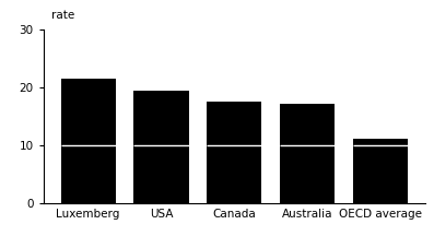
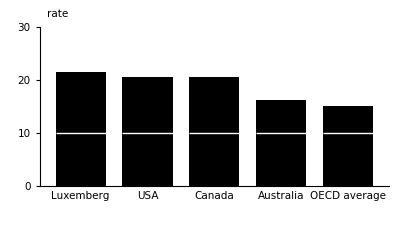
USA: 19.5 -> 20.6
Canada: 17.5 -> 20.6
Australia: 17.3 -> 16.2
OECD average: 11.1 -> 15.2
